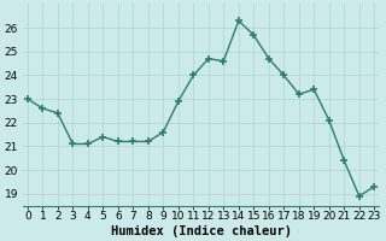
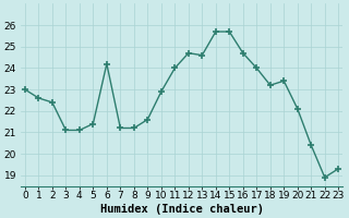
6: 21.2 -> 24.2
14: 26.3 -> 25.7
